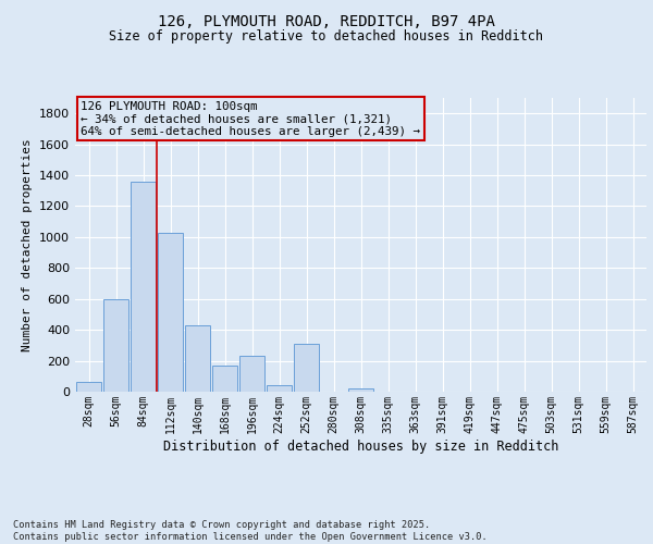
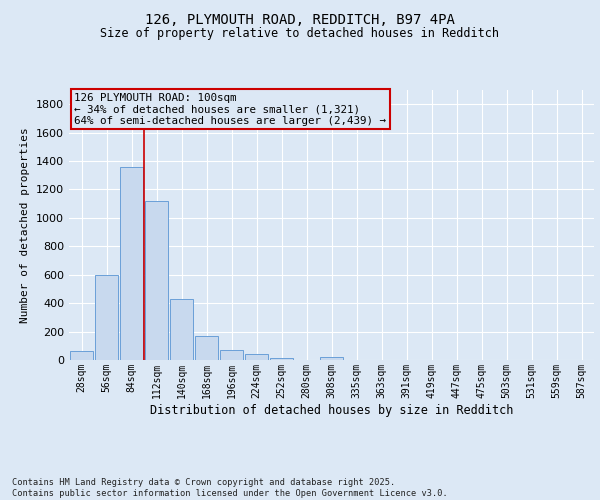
112sqm: 1030 -> 1120
196sqm: 230 -> 70
252sqm: 310 -> 20
